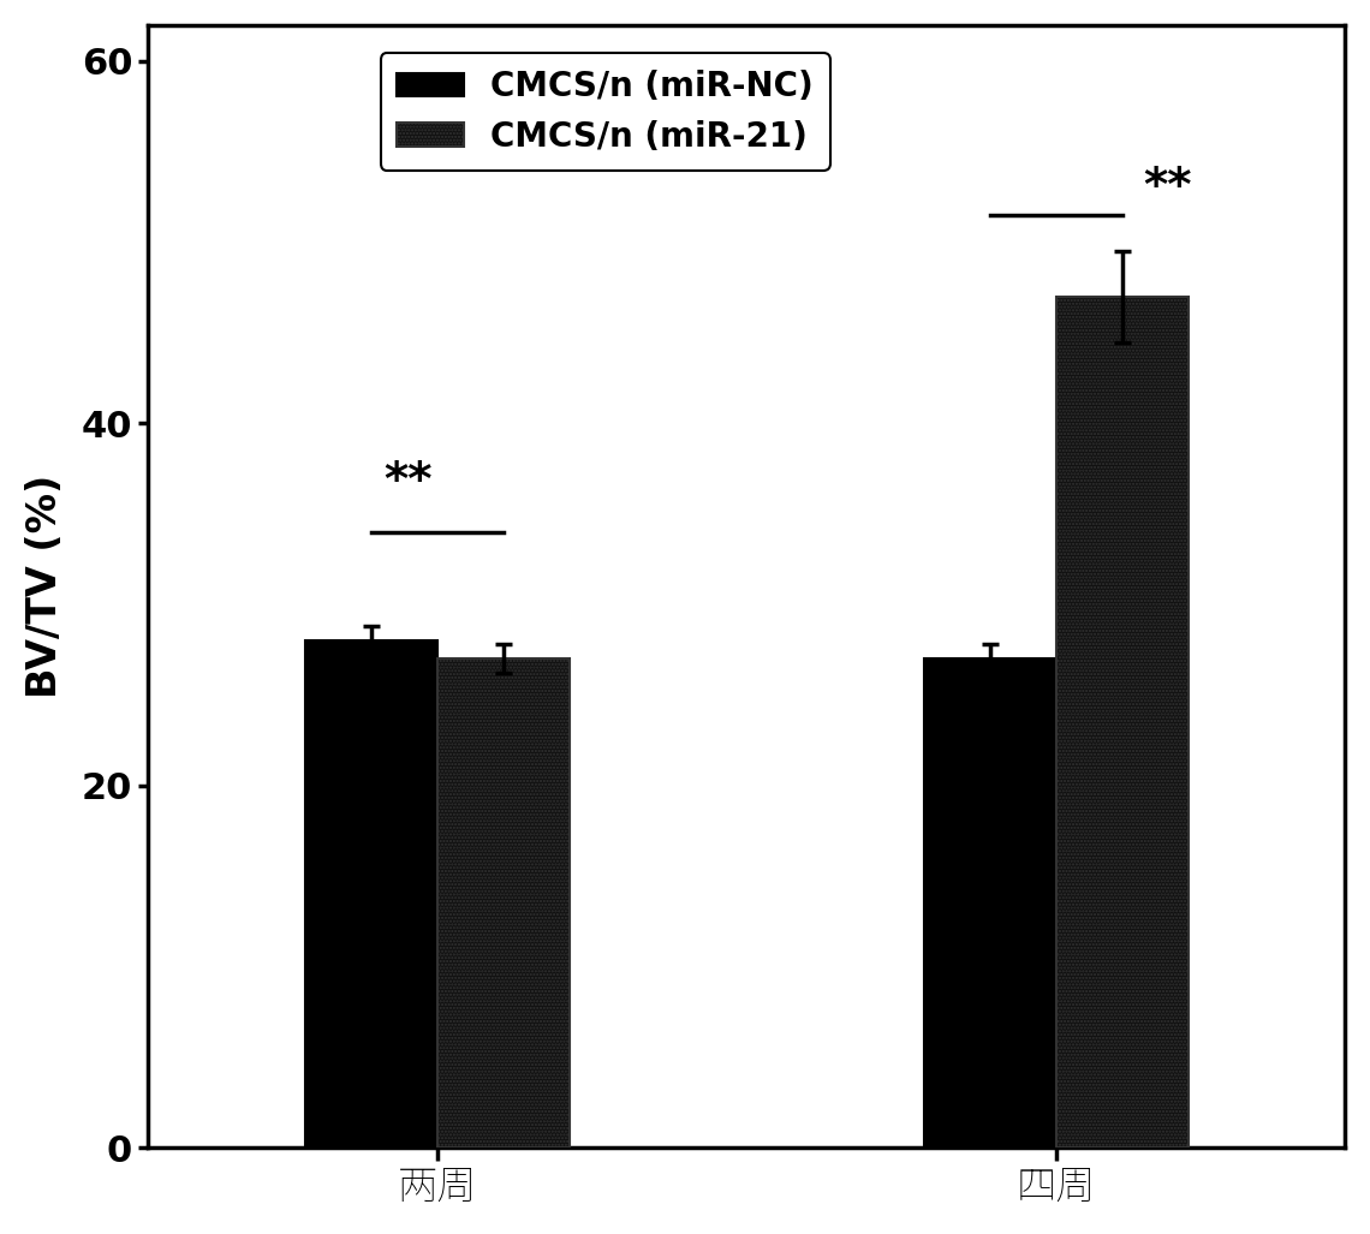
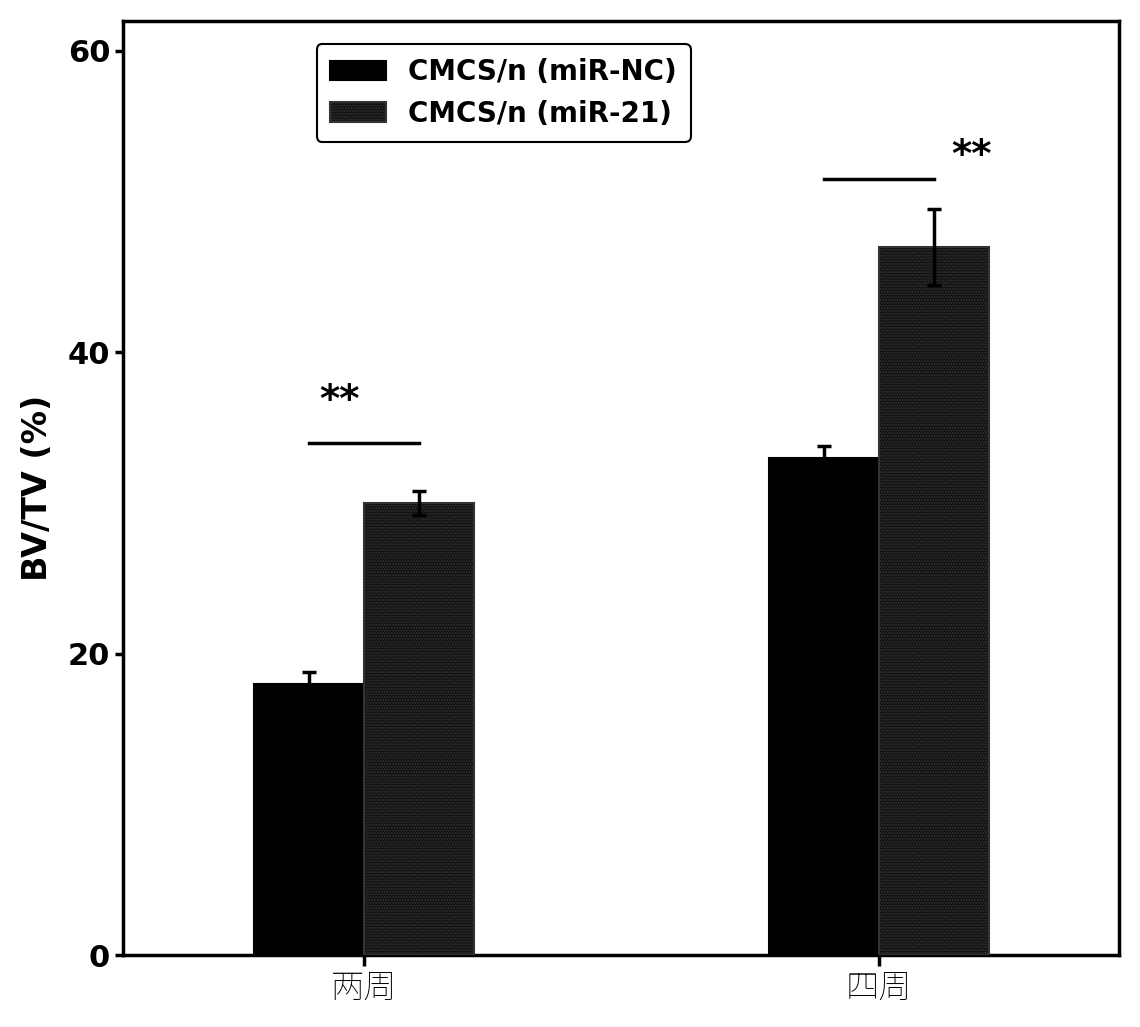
CMCS/n (miR-NC)/两周: 28 -> 18
CMCS/n (miR-21)/两周: 27 -> 30
CMCS/n (miR-NC)/四周: 27 -> 33
